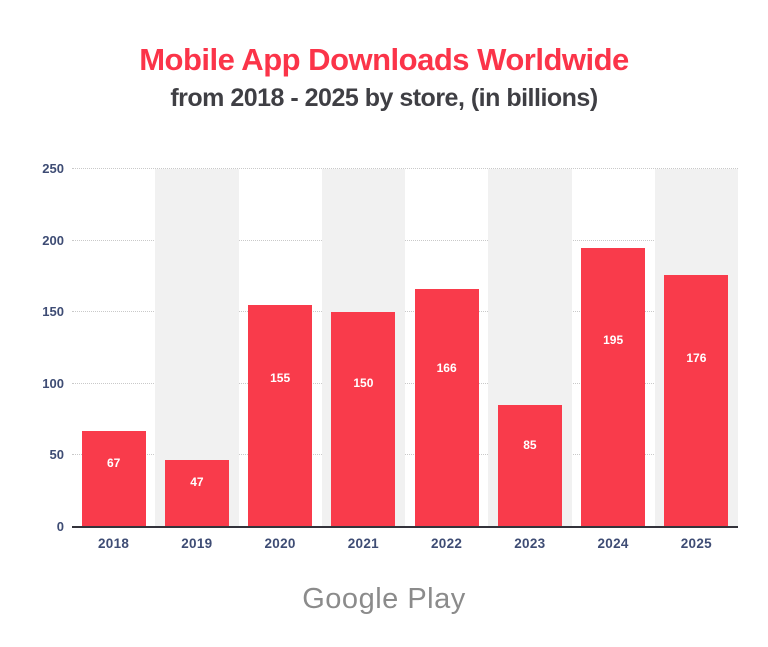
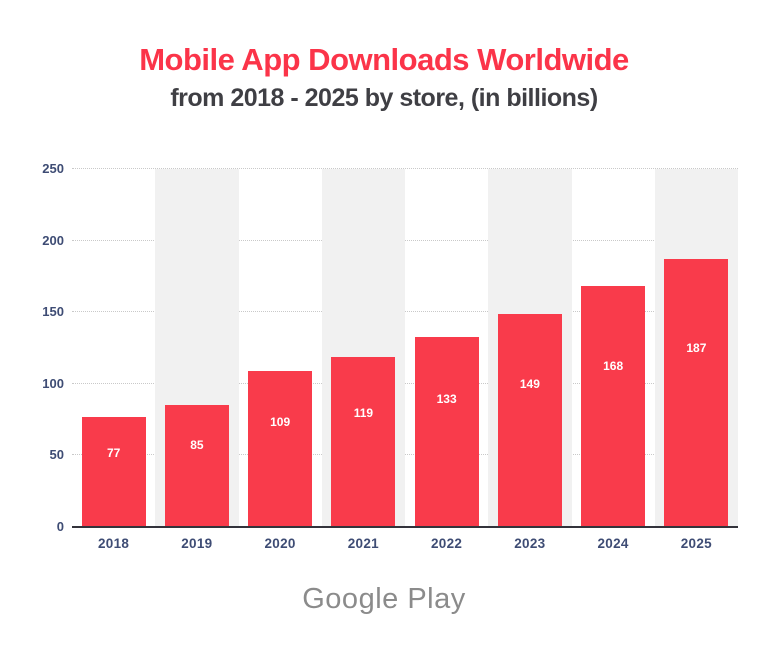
2018: 67 -> 77
2019: 47 -> 85
2020: 155 -> 109
2021: 150 -> 119
2022: 166 -> 133
2023: 85 -> 149
2024: 195 -> 168
2025: 176 -> 187
